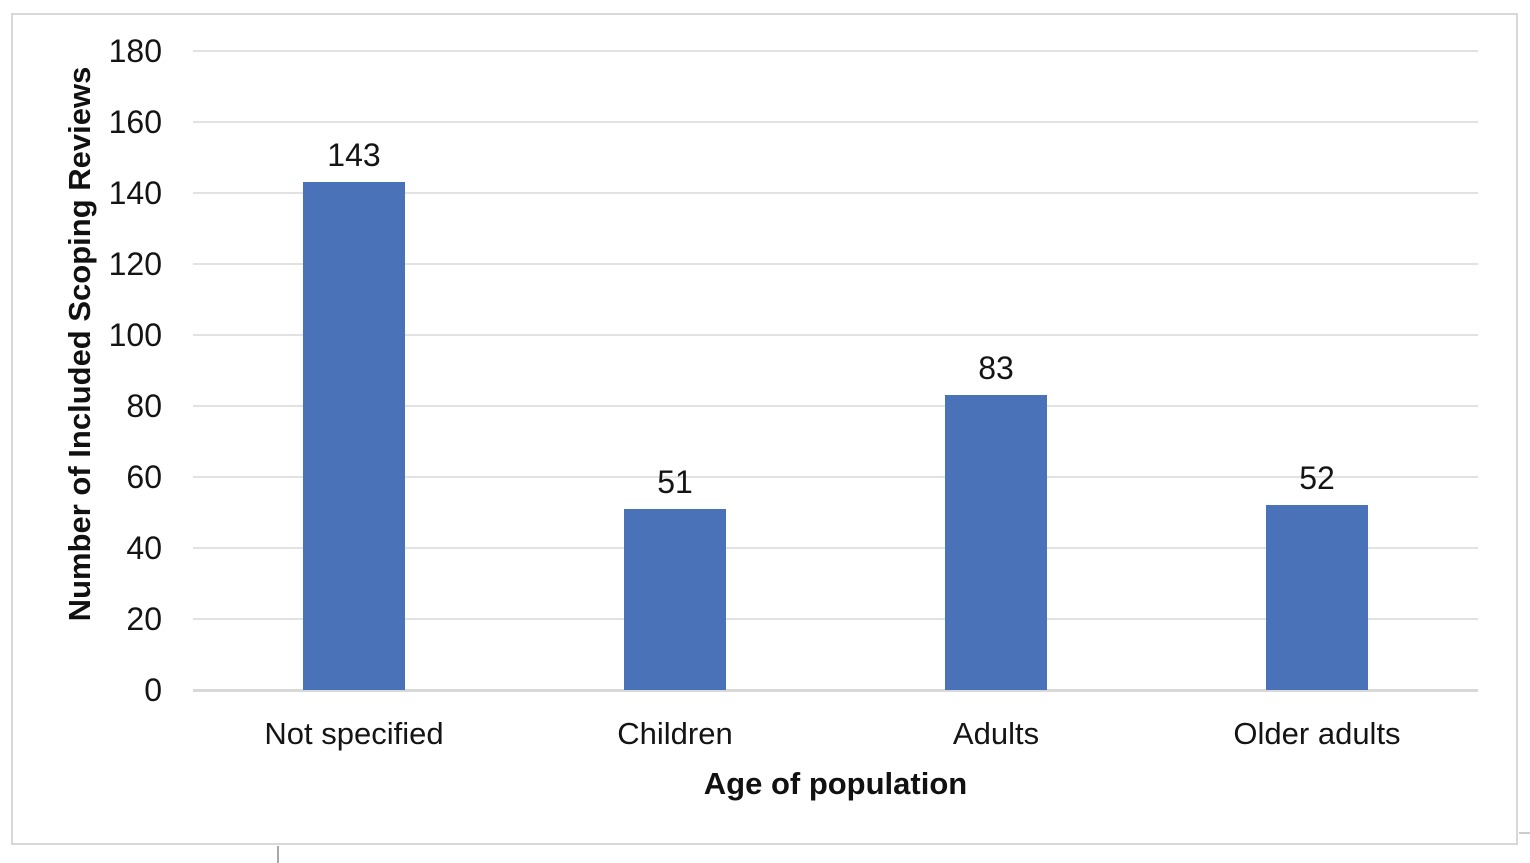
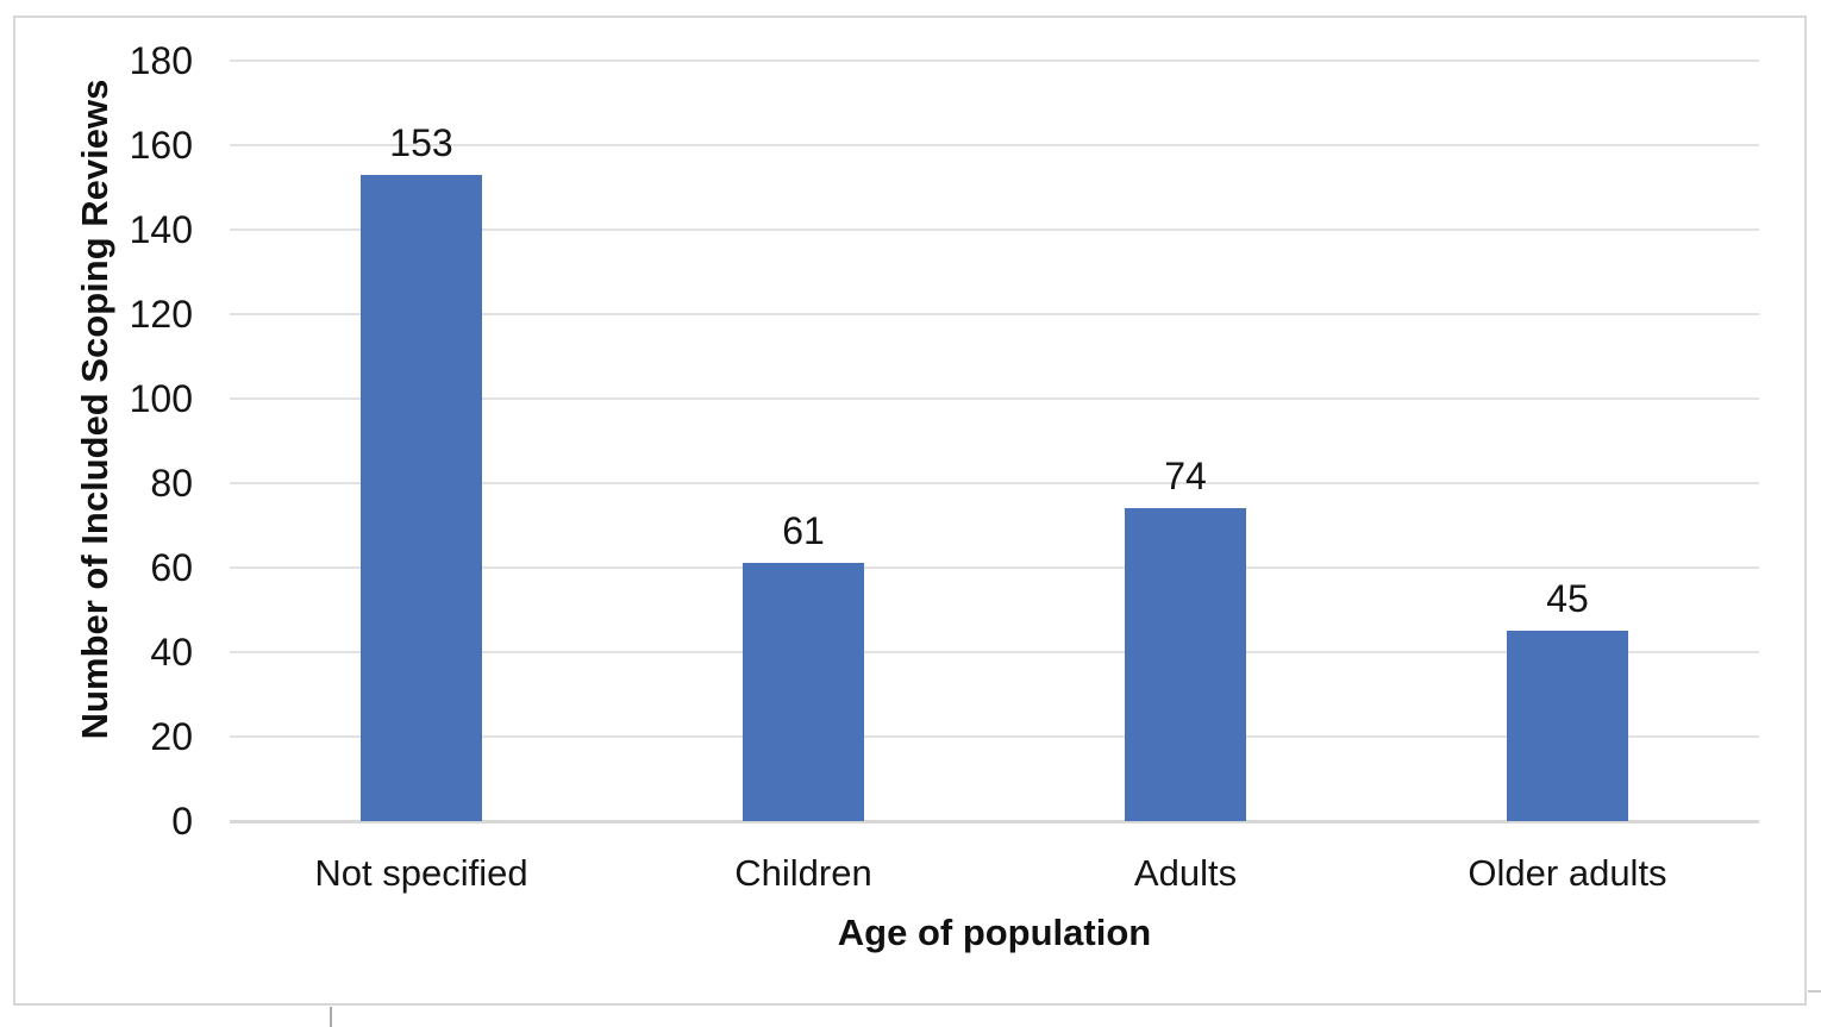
Not specified: 143 -> 153
Children: 51 -> 61
Adults: 83 -> 74
Older adults: 52 -> 45
